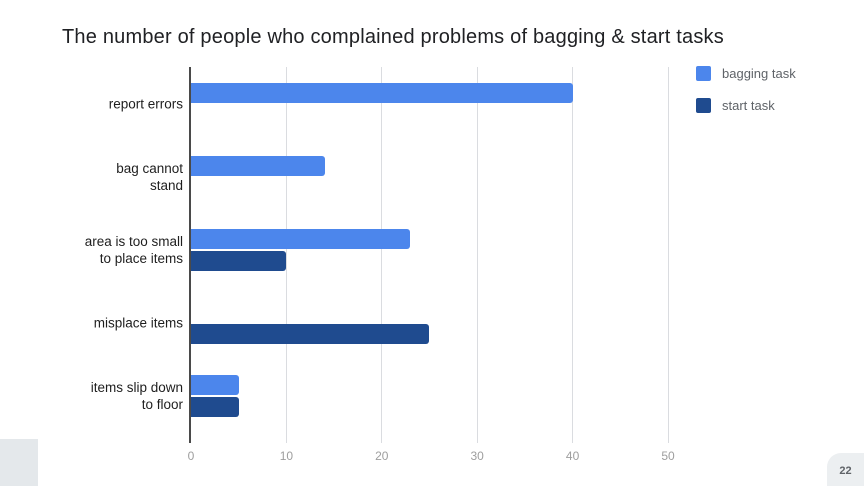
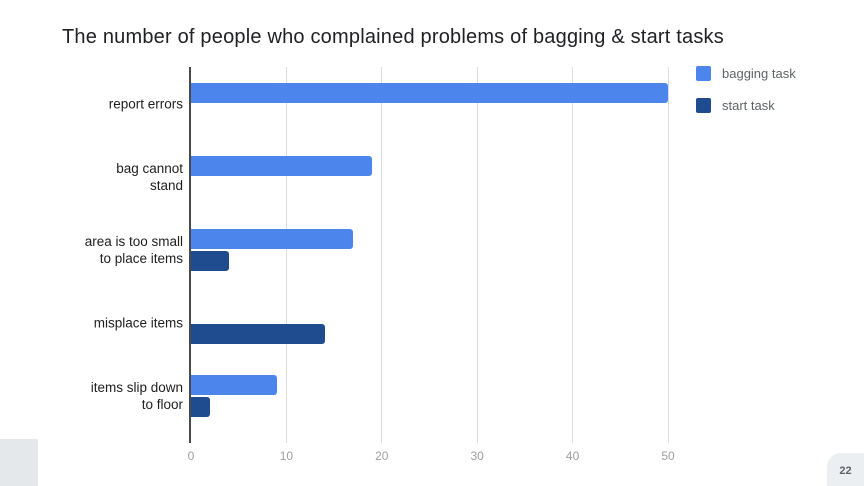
bagging task/report errors: 40 -> 50
bagging task/bag cannot stand: 14 -> 19
bagging task/area is too small to place items: 23 -> 17
start task/area is too small to place items: 10 -> 4
start task/misplace items: 25 -> 14
bagging task/items slip down to floor: 5 -> 9
start task/items slip down to floor: 5 -> 2
